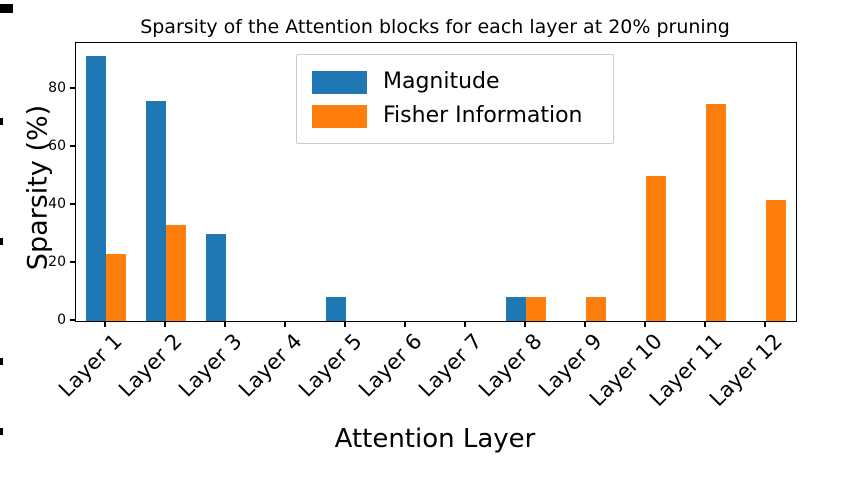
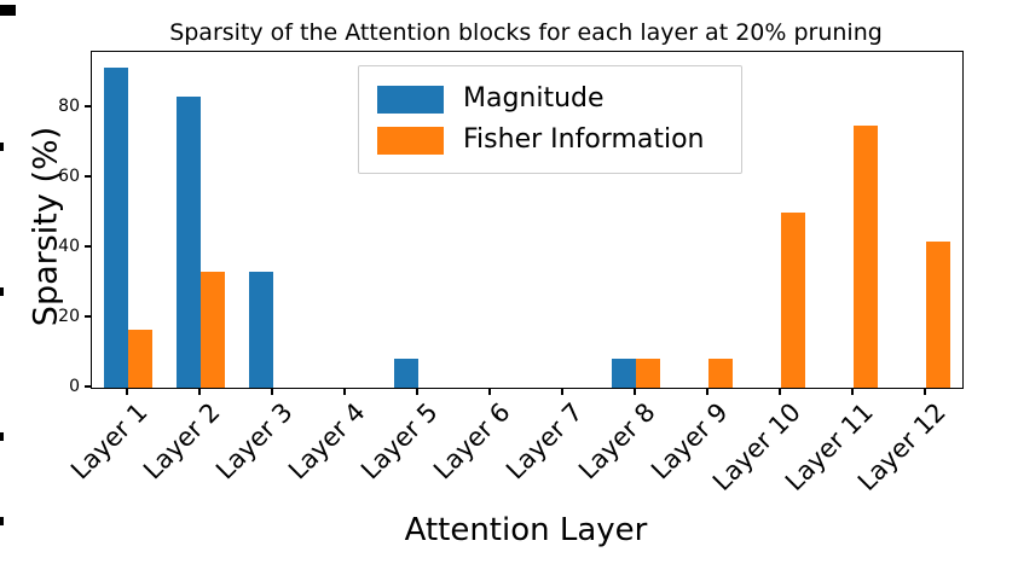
Fisher Information/Layer 1: 23 -> 17
Magnitude/Layer 2: 76 -> 83
Magnitude/Layer 3: 30 -> 33
